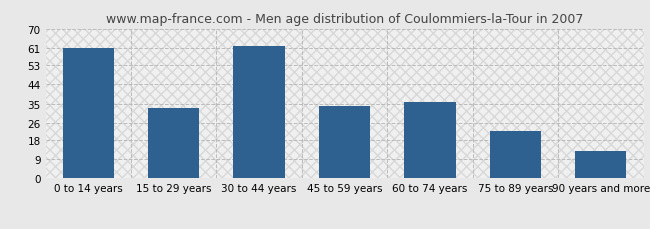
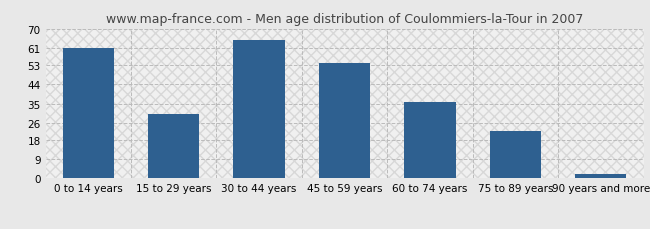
15 to 29 years: 33 -> 30
30 to 44 years: 62 -> 65
45 to 59 years: 34 -> 54
90 years and more: 13 -> 2
